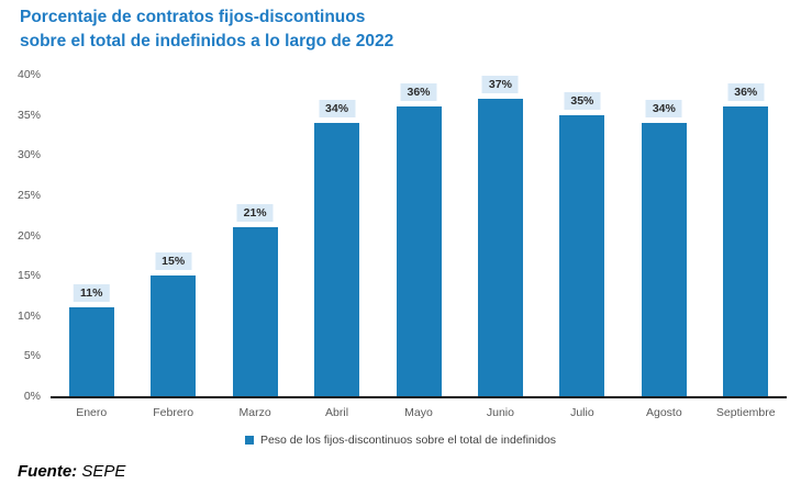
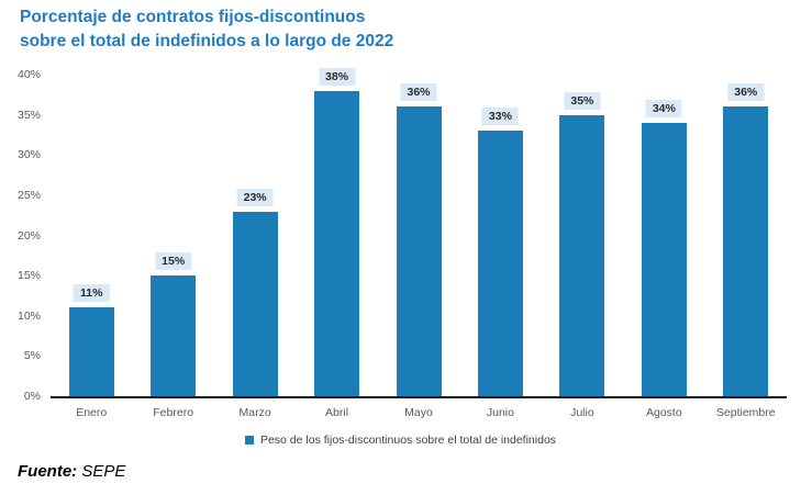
Marzo: 21% -> 23%
Abril: 34% -> 38%
Junio: 37% -> 33%
